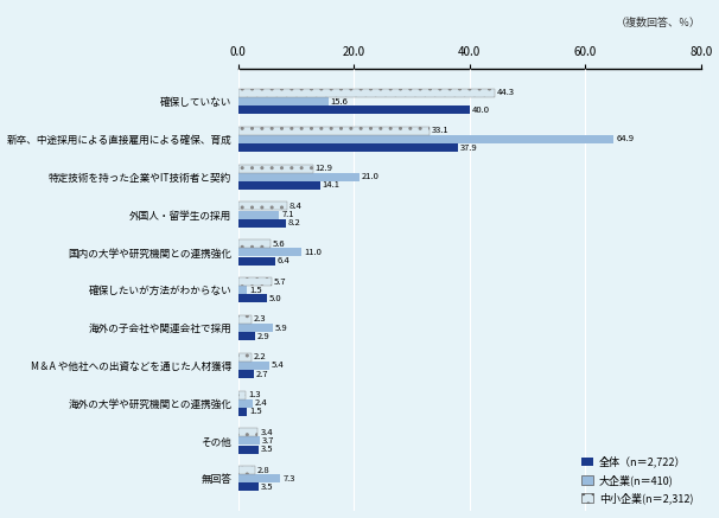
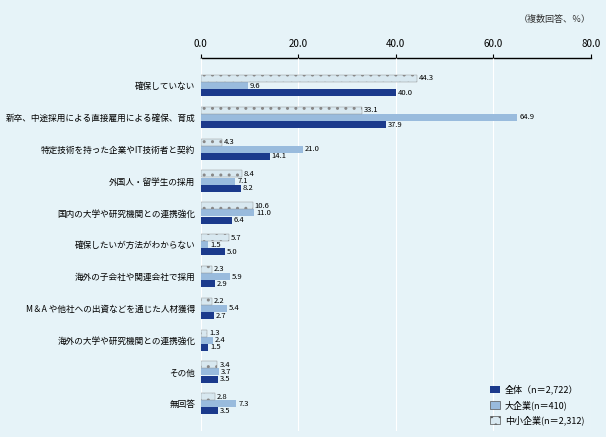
大企業(n＝410)/確保していない: 15.6 -> 9.6
中小企業(n＝2,312)/特定技術を持った企業やIT技術者と契約: 12.9 -> 4.3
中小企業(n＝2,312)/国内の大学や研究機関との連携強化: 5.6 -> 10.6
